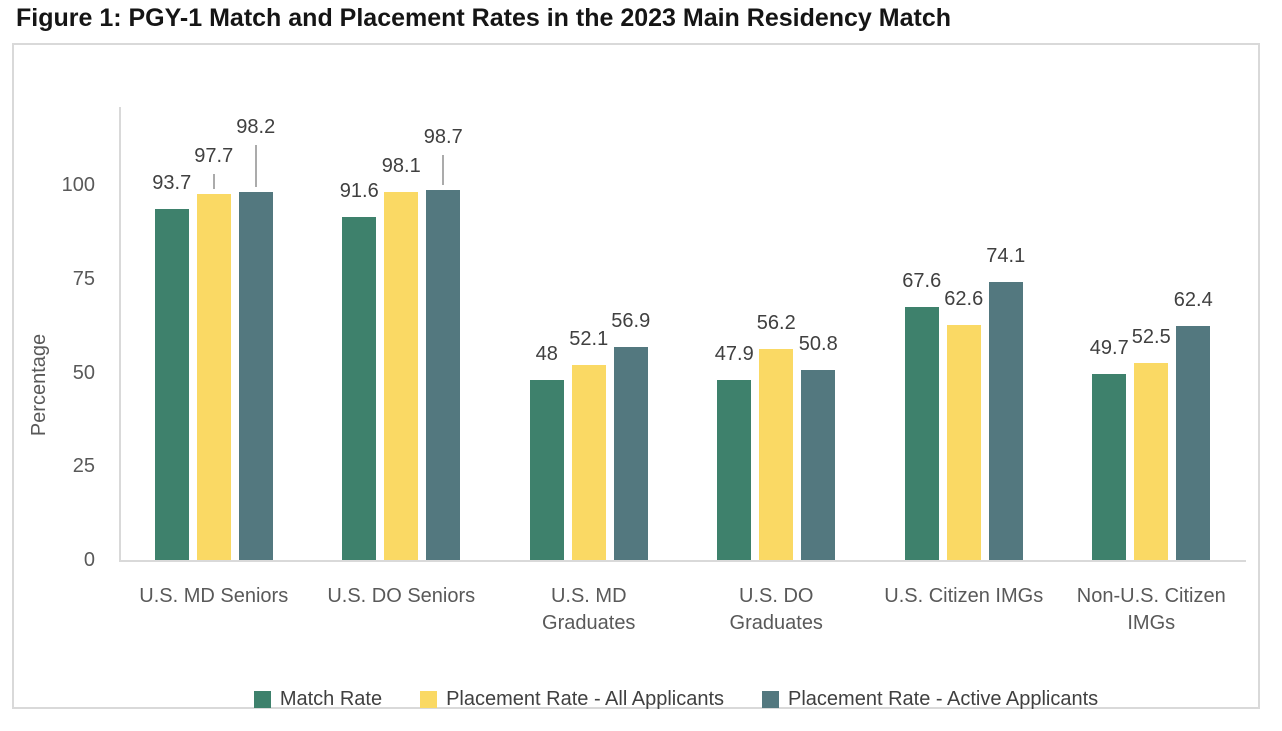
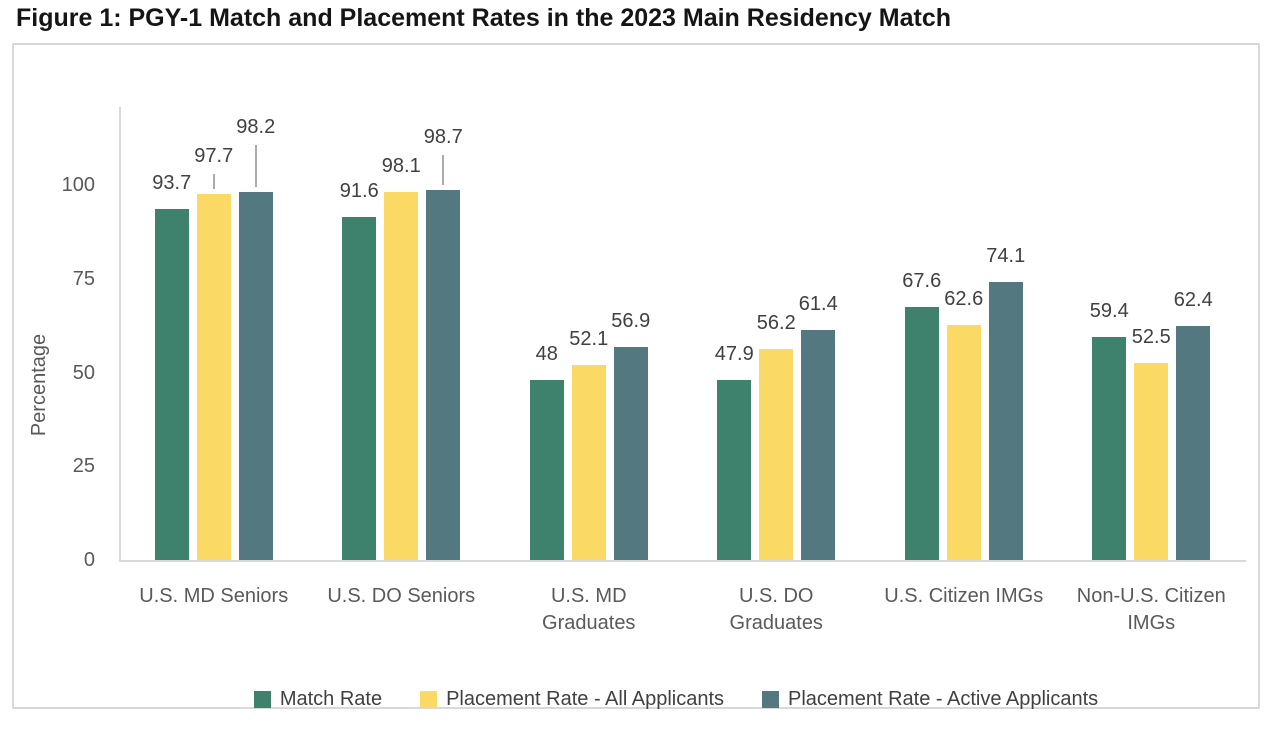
Placement Rate - Active Applicants/U.S. DO Graduates: 50.8 -> 61.4
Match Rate/Non-U.S. Citizen IMGs: 49.7 -> 59.4
